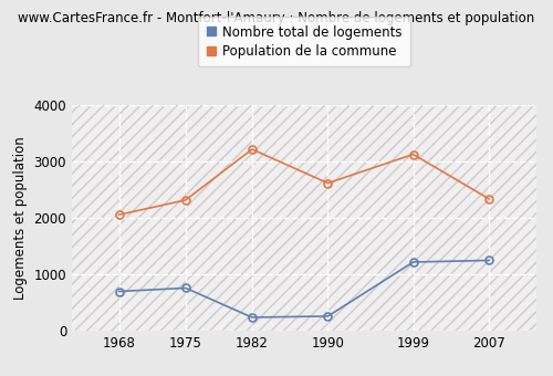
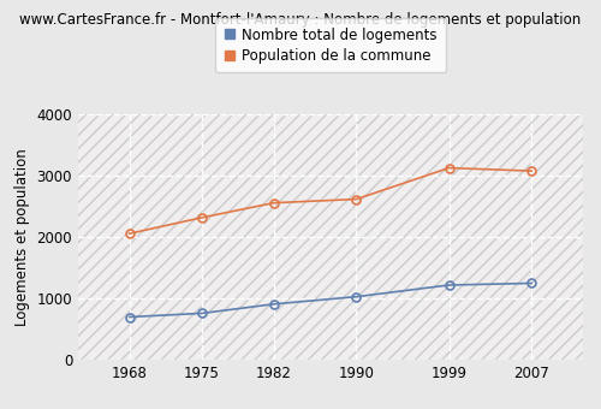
Nombre total de logements/1982: 240 -> 910
Population de la commune/1982: 3220 -> 2560
Nombre total de logements/1990: 260 -> 1030
Population de la commune/2007: 2340 -> 3080
